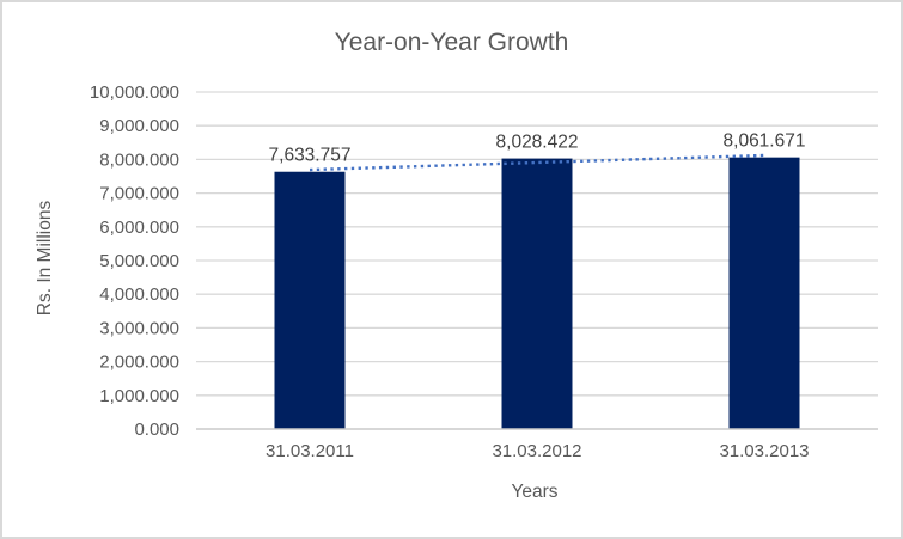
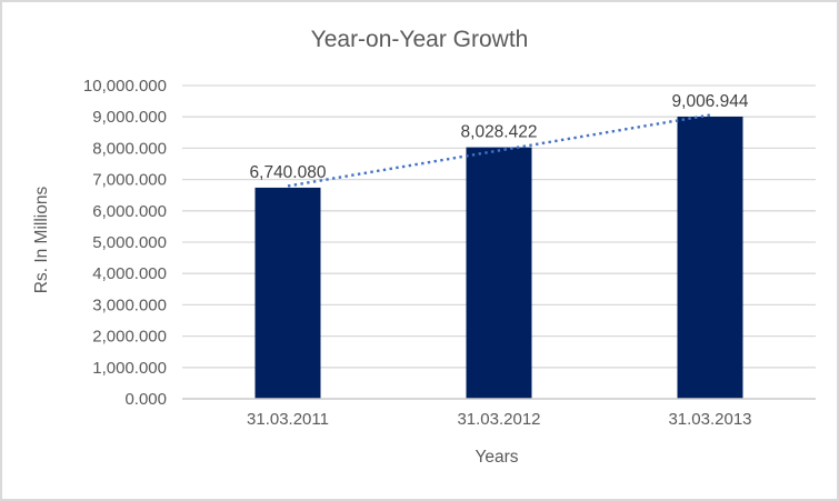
31.03.2011: 7,633.757 -> 6,740.080
31.03.2013: 8,061.671 -> 9,006.944
